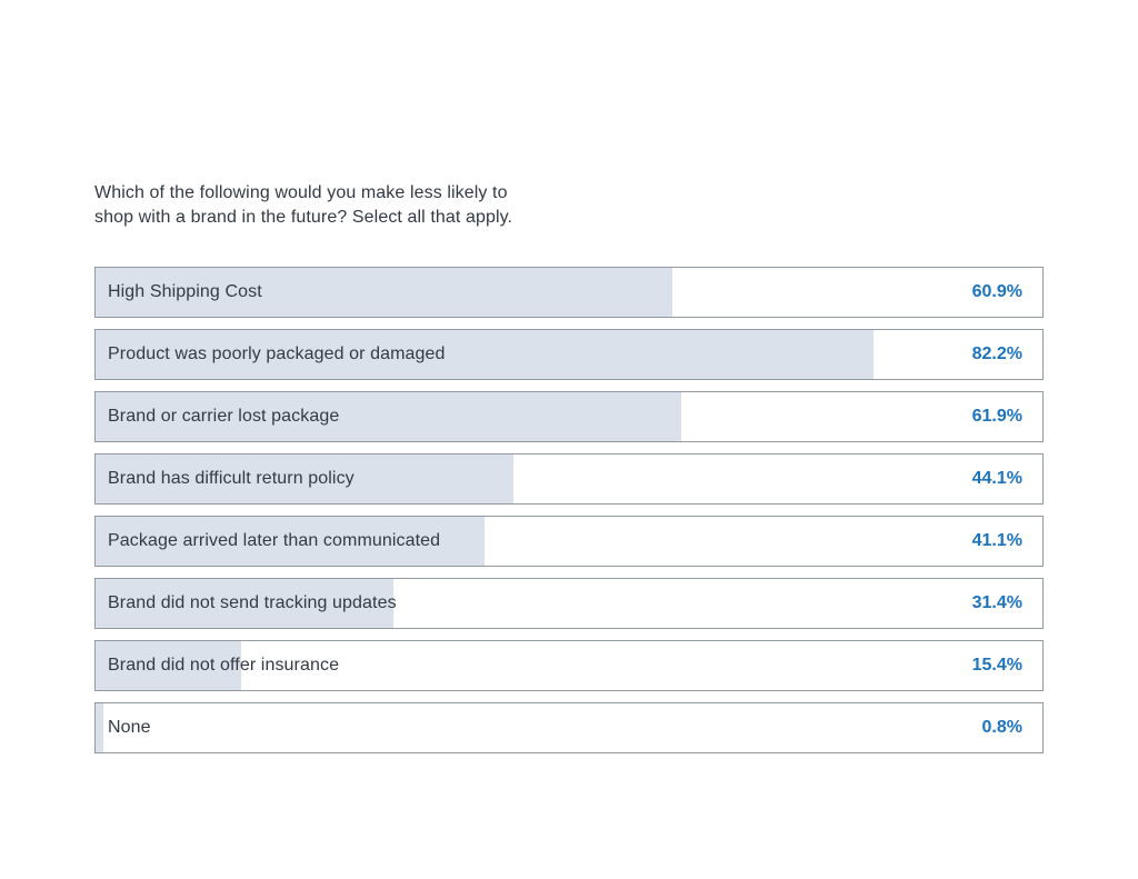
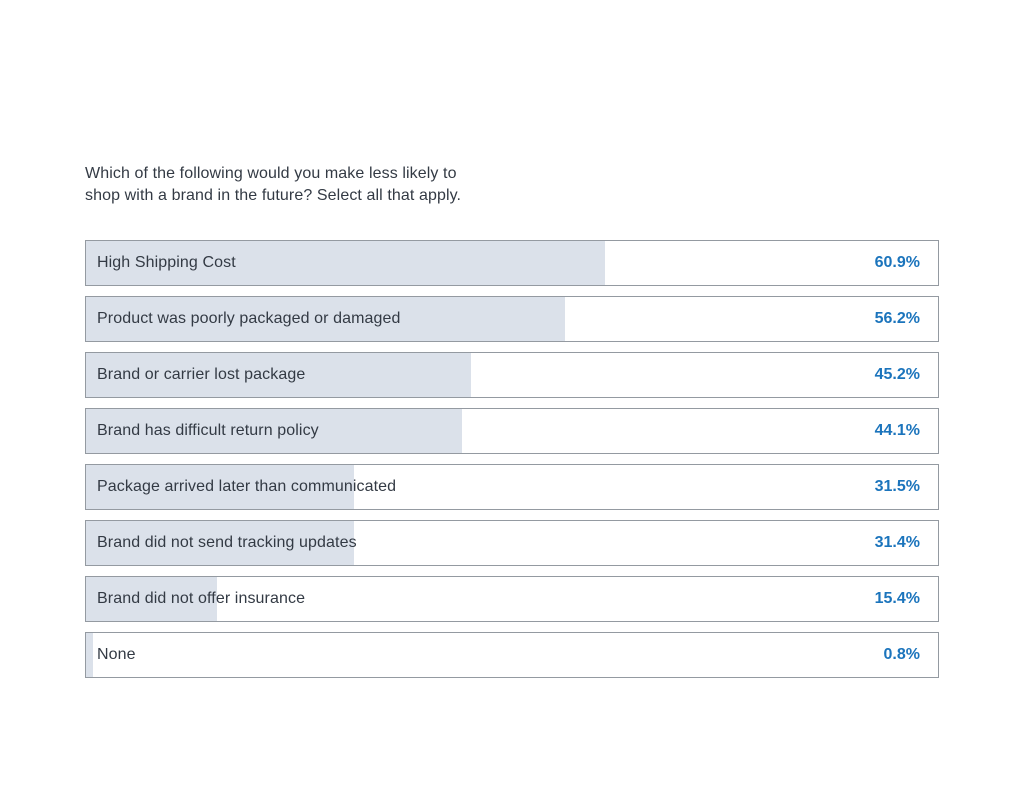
Product was poorly packaged or damaged: 82.2% -> 56.2%
Brand or carrier lost package: 61.9% -> 45.2%
Package arrived later than communicated: 41.1% -> 31.5%
